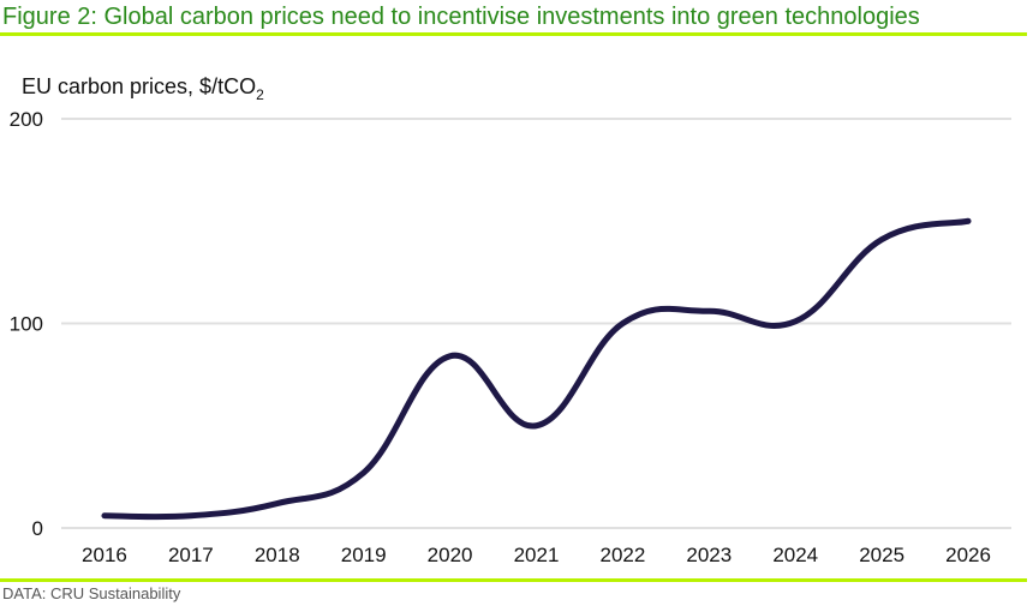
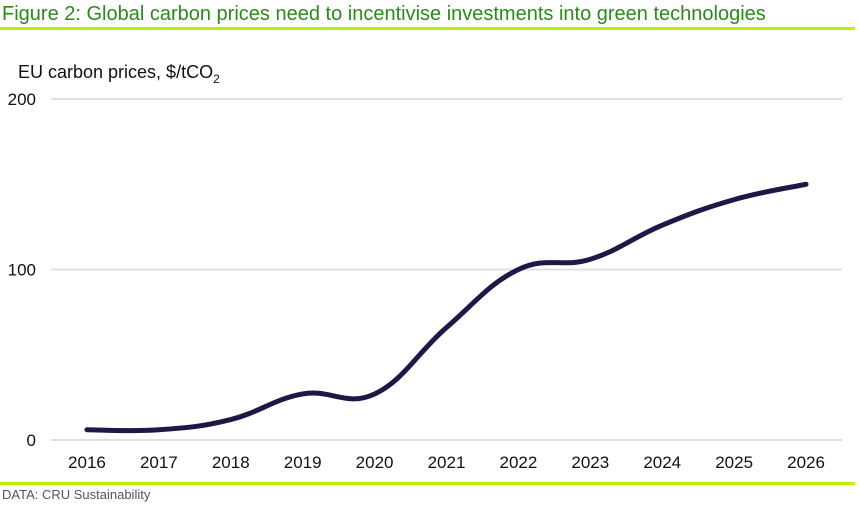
2020: 84 -> 27
2021: 50 -> 66
2024: 101 -> 126
